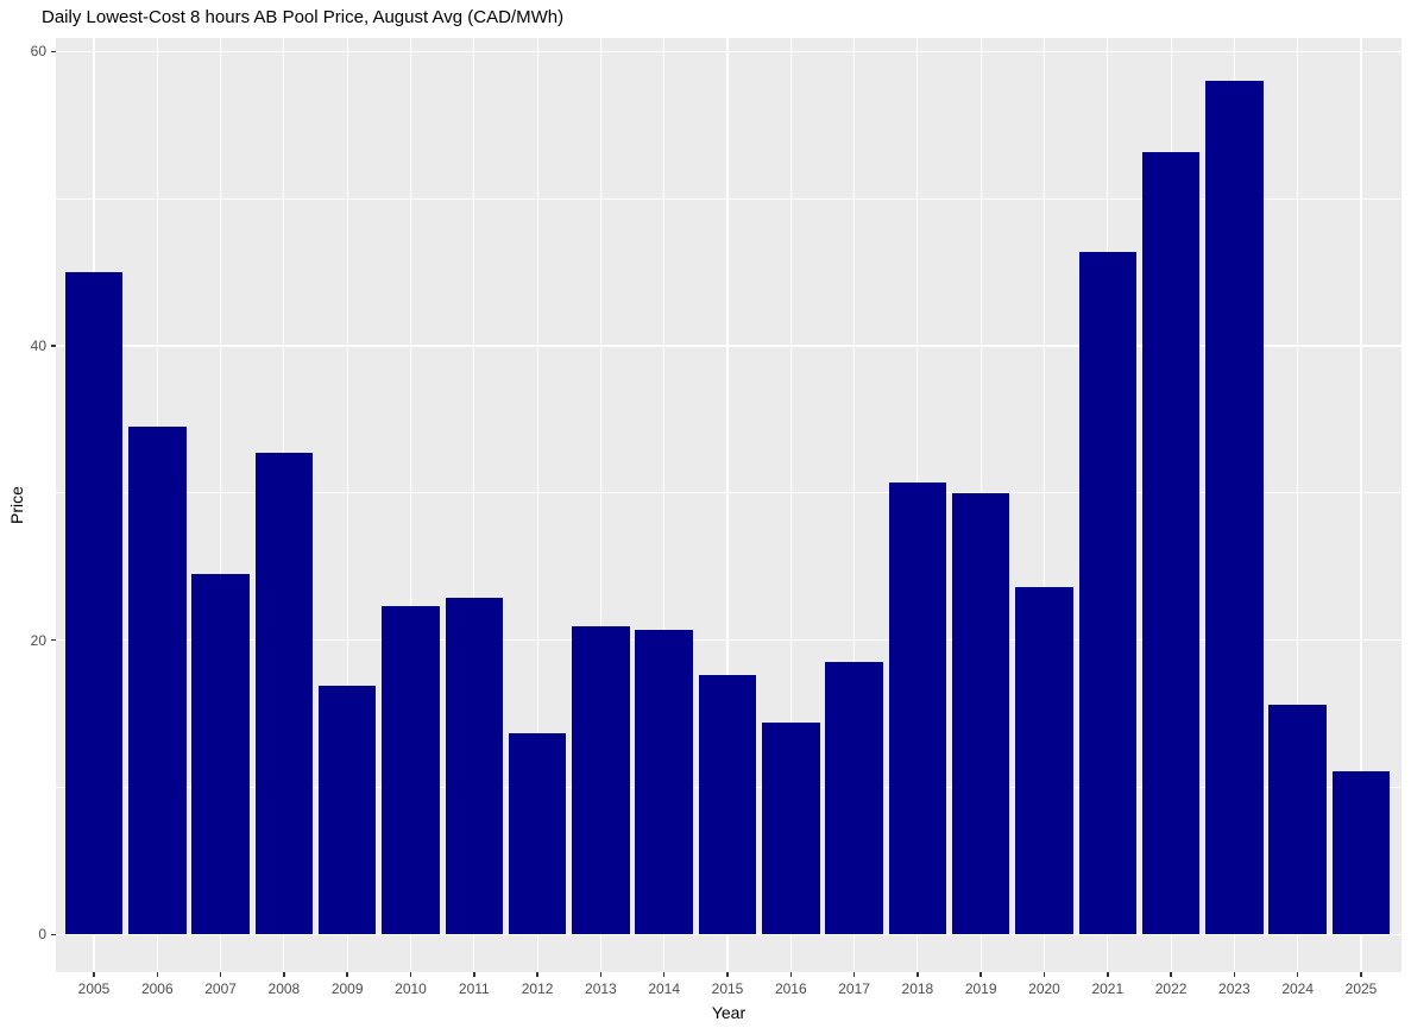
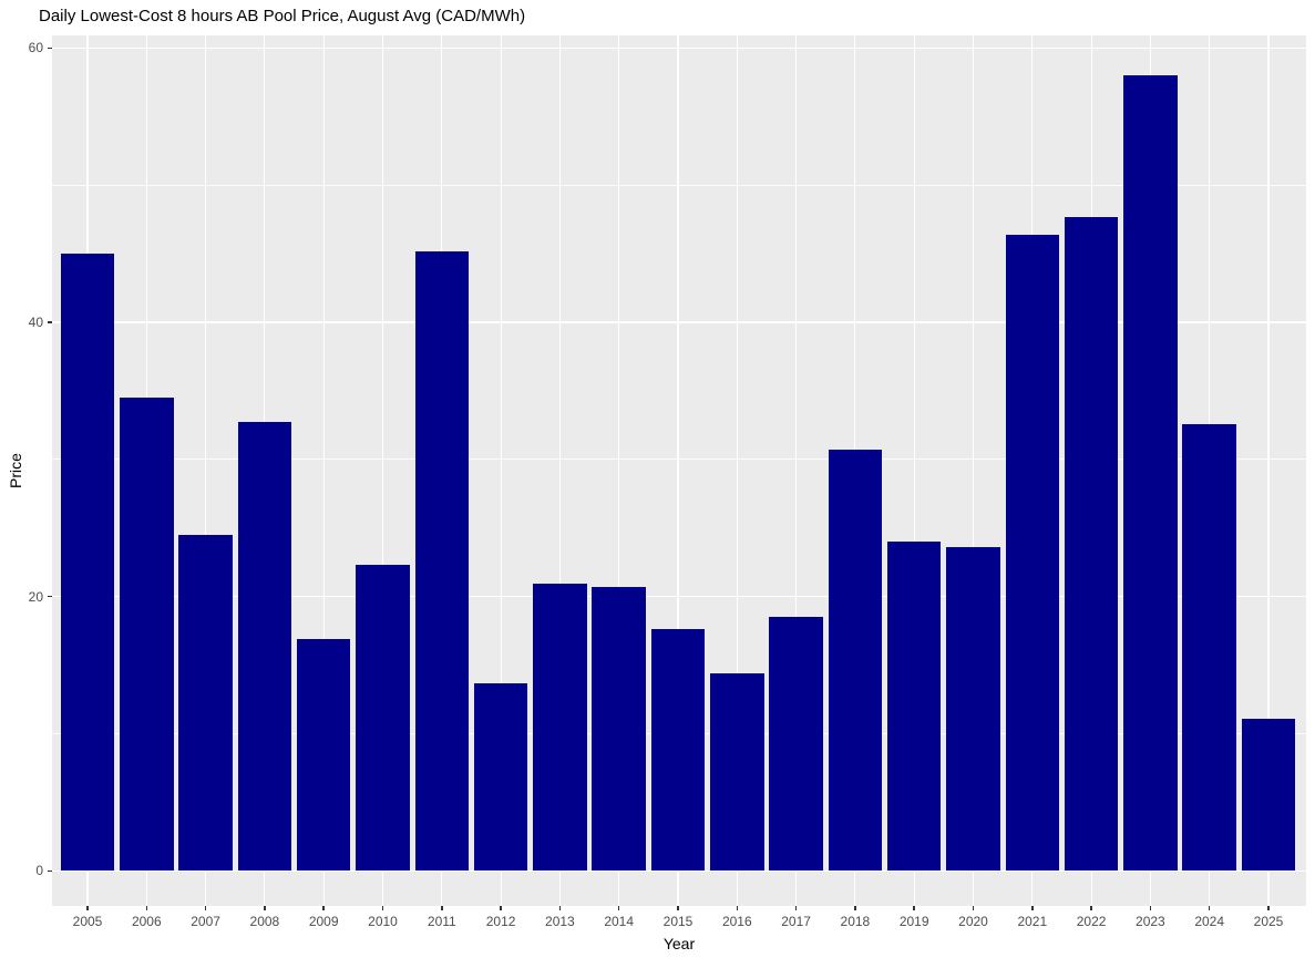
2011: 22.9 -> 45.2
2019: 30.0 -> 24.0
2022: 53.2 -> 47.7
2024: 15.6 -> 32.6
